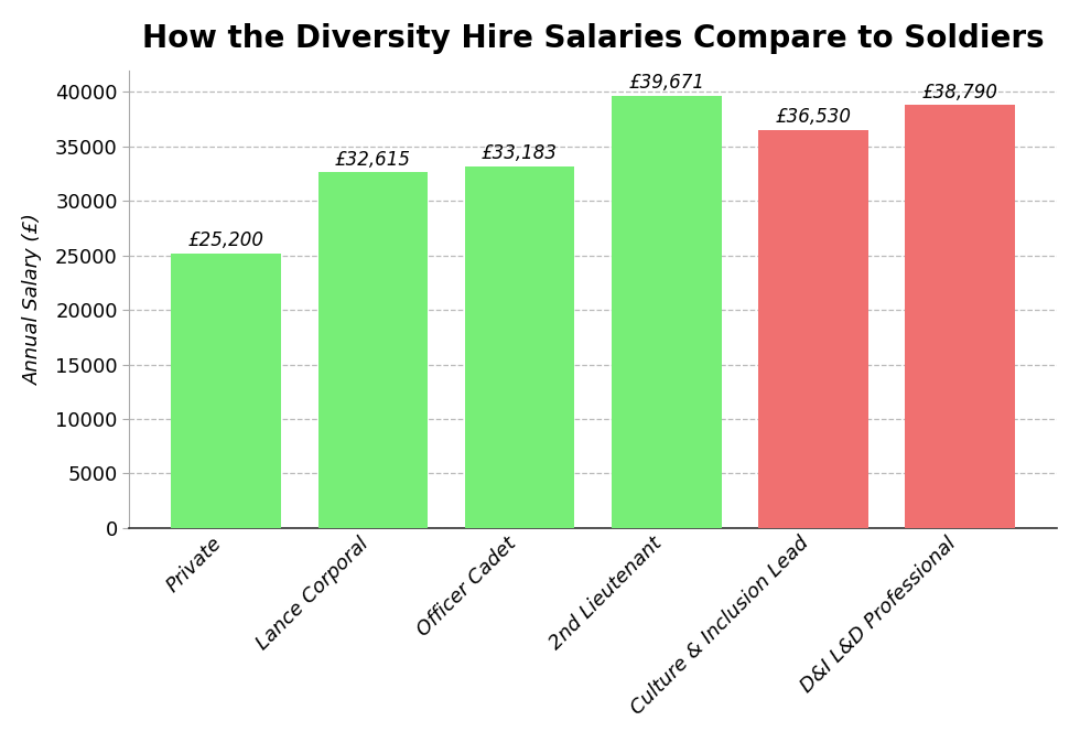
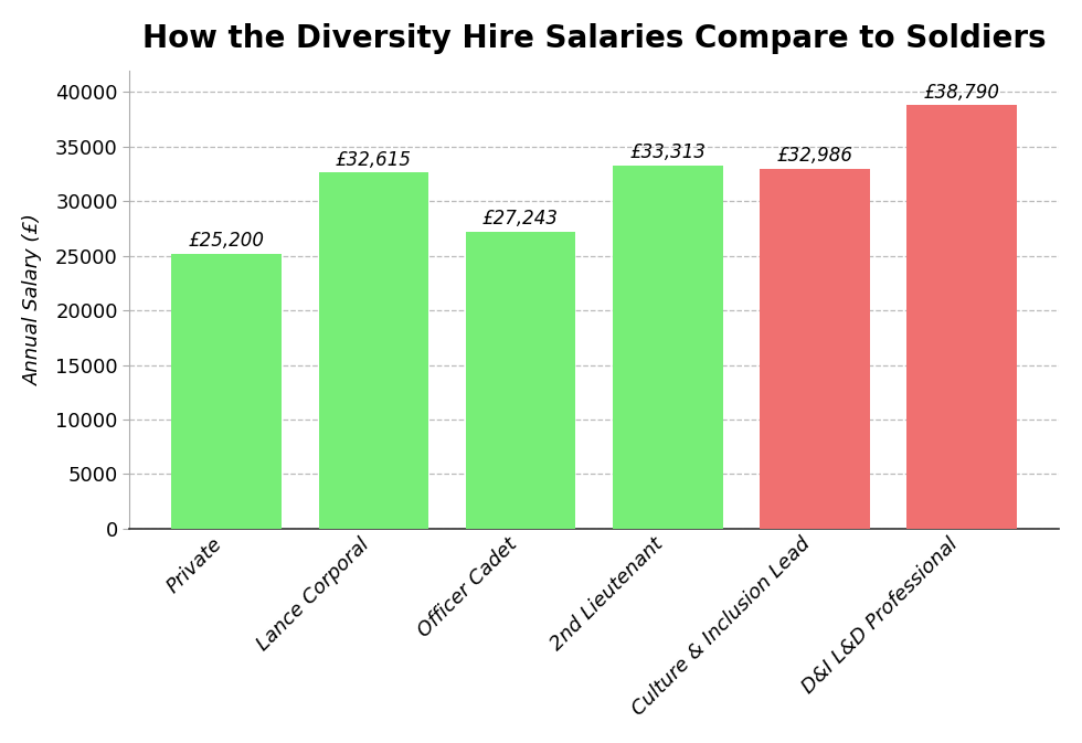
Officer Cadet: £33,183 -> £27,243
2nd Lieutenant: £39,671 -> £33,313
Culture & Inclusion Lead: £36,530 -> £32,986
